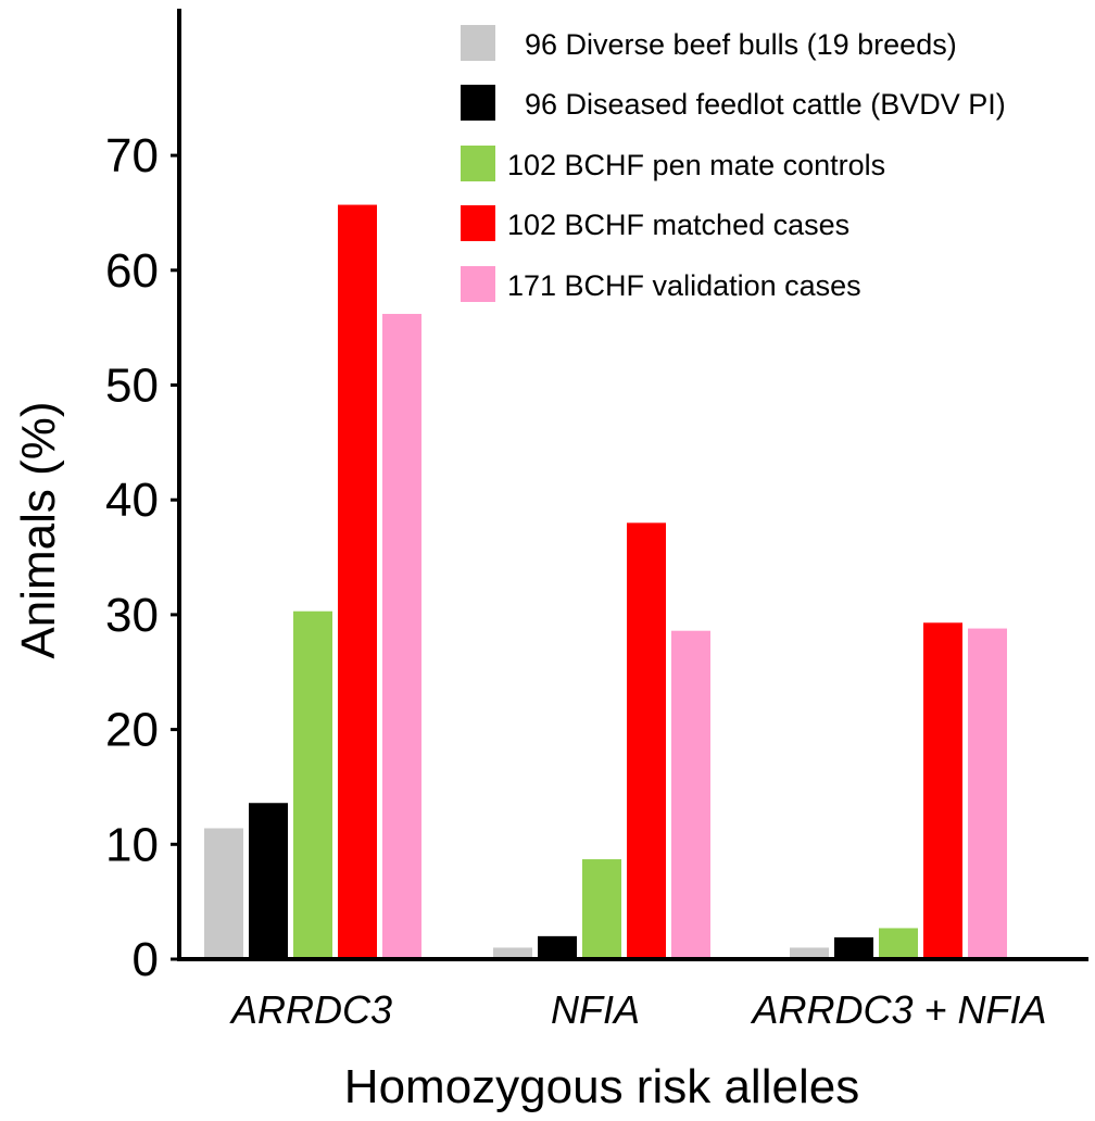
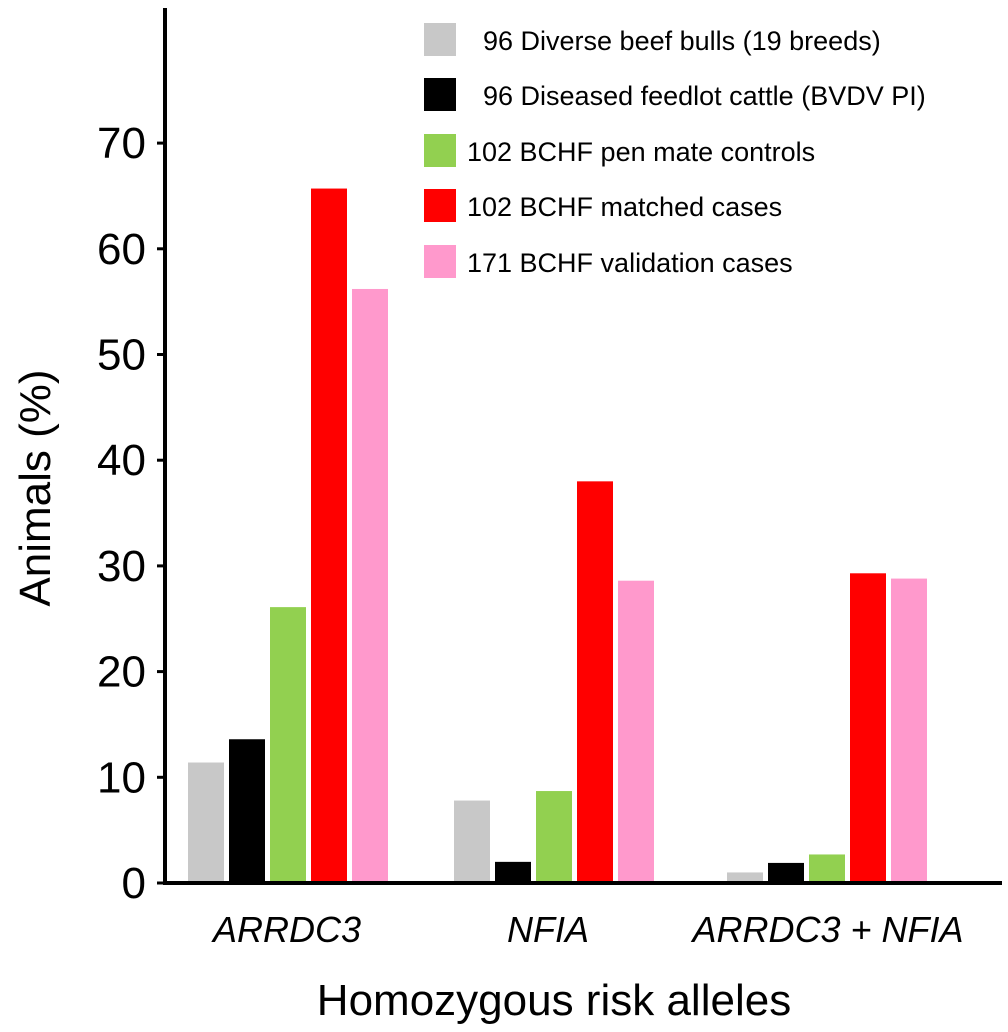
102 BCHF pen mate controls/ARRDC3: 30.3 -> 26.1
96 Diverse beef bulls (19 breeds)/NFIA: 1.0 -> 7.8
